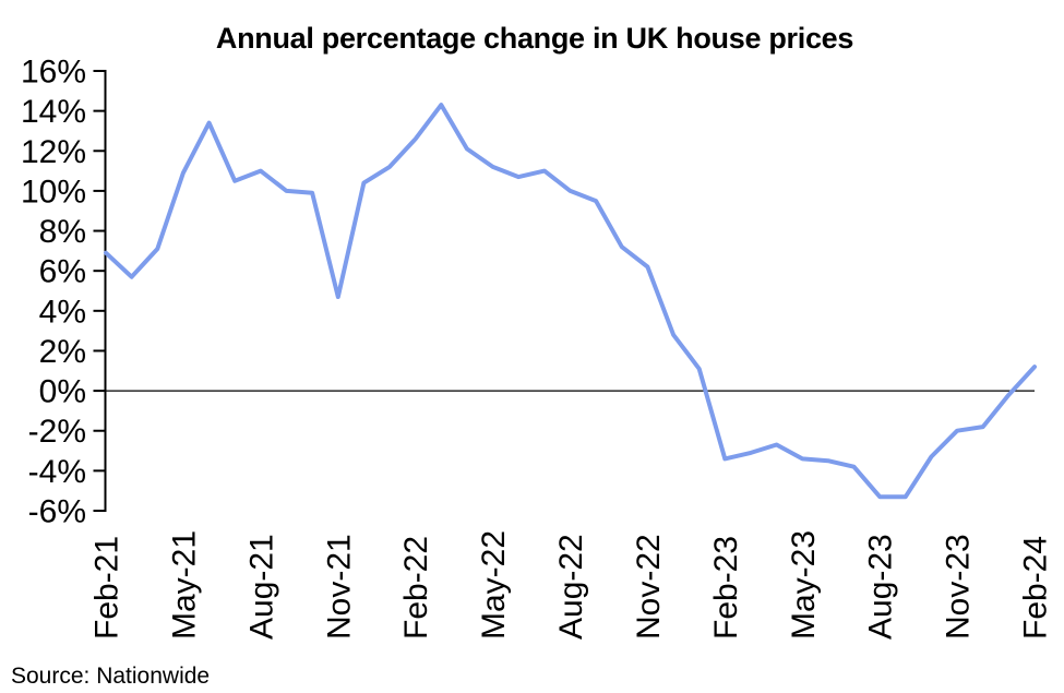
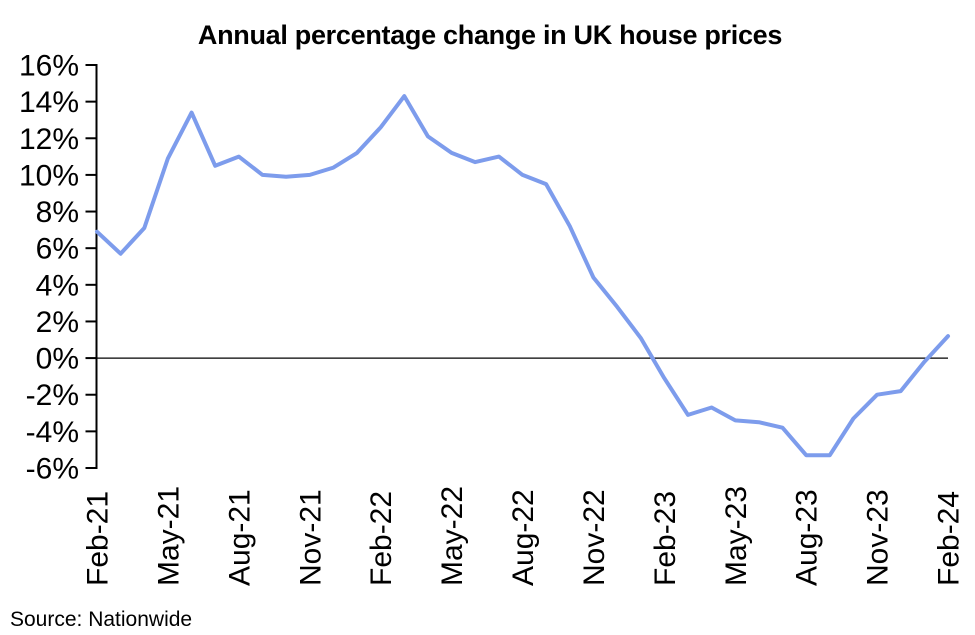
Nov-21: 4.7% -> 10.0%
Nov-22: 6.2% -> 4.4%
Feb-23: -3.4% -> -1.1%
